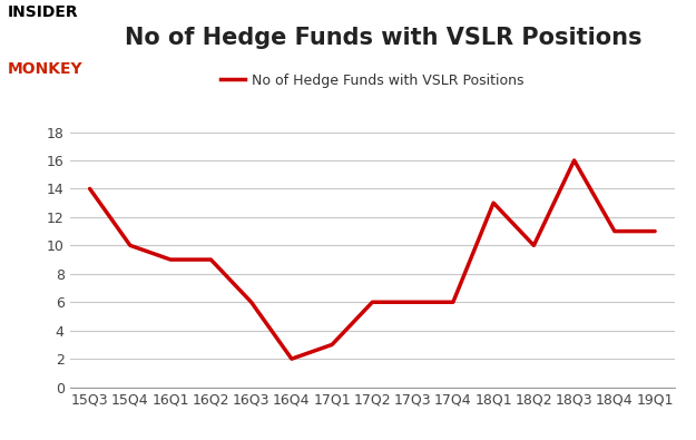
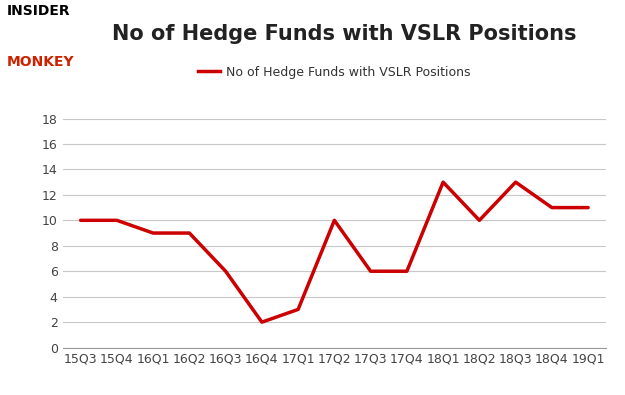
15Q3: 14 -> 10
17Q2: 6 -> 10
18Q3: 16 -> 13
